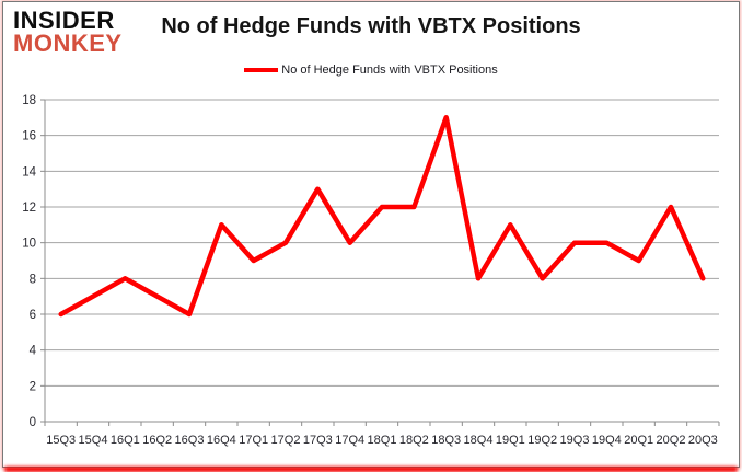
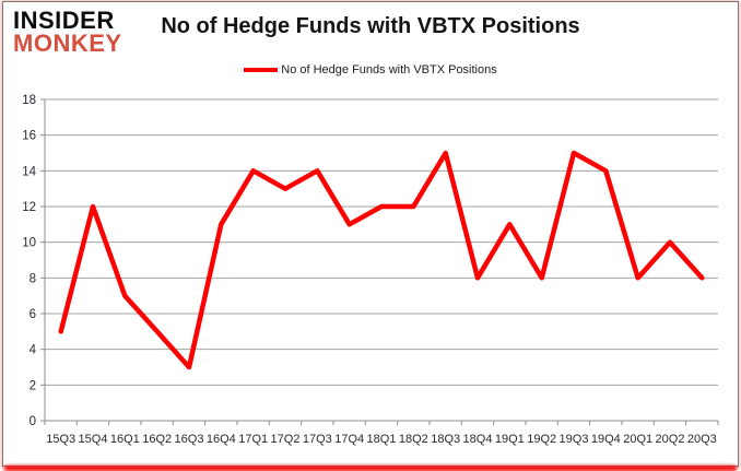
15Q3: 6 -> 5
15Q4: 7 -> 12
16Q1: 8 -> 7
16Q2: 7 -> 5
16Q3: 6 -> 3
17Q1: 9 -> 14
17Q2: 10 -> 13
17Q3: 13 -> 14
17Q4: 10 -> 11
18Q3: 17 -> 15
19Q3: 10 -> 15
19Q4: 10 -> 14
20Q1: 9 -> 8
20Q2: 12 -> 10
